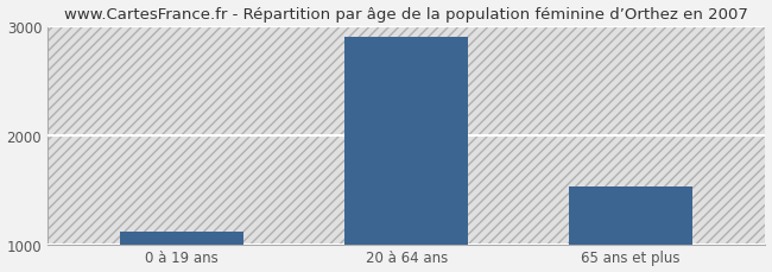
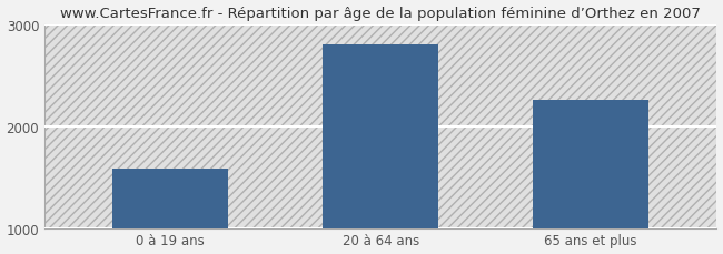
0 à 19 ans: 1120 -> 1580
20 à 64 ans: 2900 -> 2800
65 ans et plus: 1530 -> 2260
